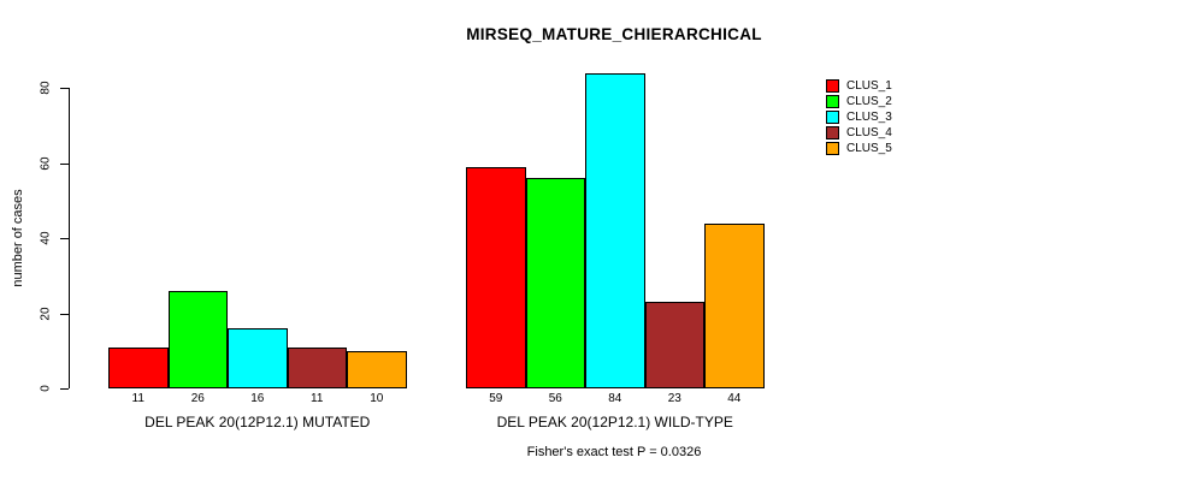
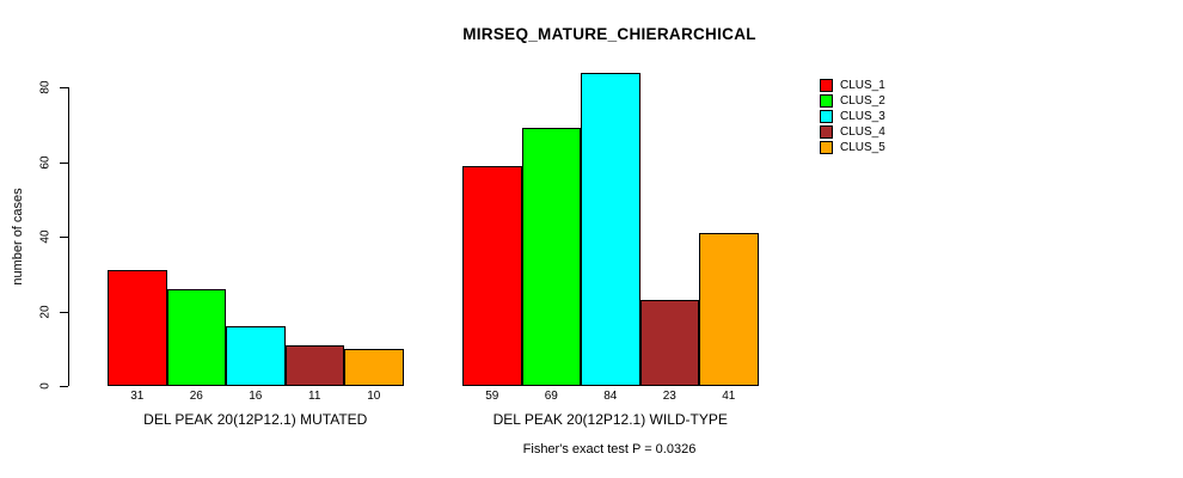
CLUS_1/DEL PEAK 20(12P12.1) MUTATED: 11 -> 31
CLUS_2/DEL PEAK 20(12P12.1) WILD-TYPE: 56 -> 69
CLUS_5/DEL PEAK 20(12P12.1) WILD-TYPE: 44 -> 41
